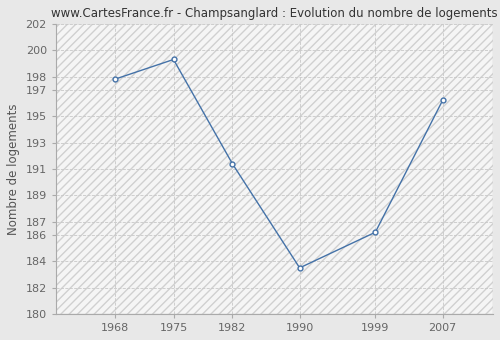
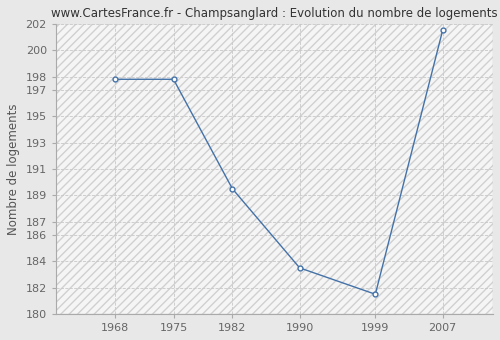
1975: 199.3 -> 197.8
1982: 191.4 -> 189.5
1999: 186.2 -> 181.5
2007: 196.2 -> 201.5
